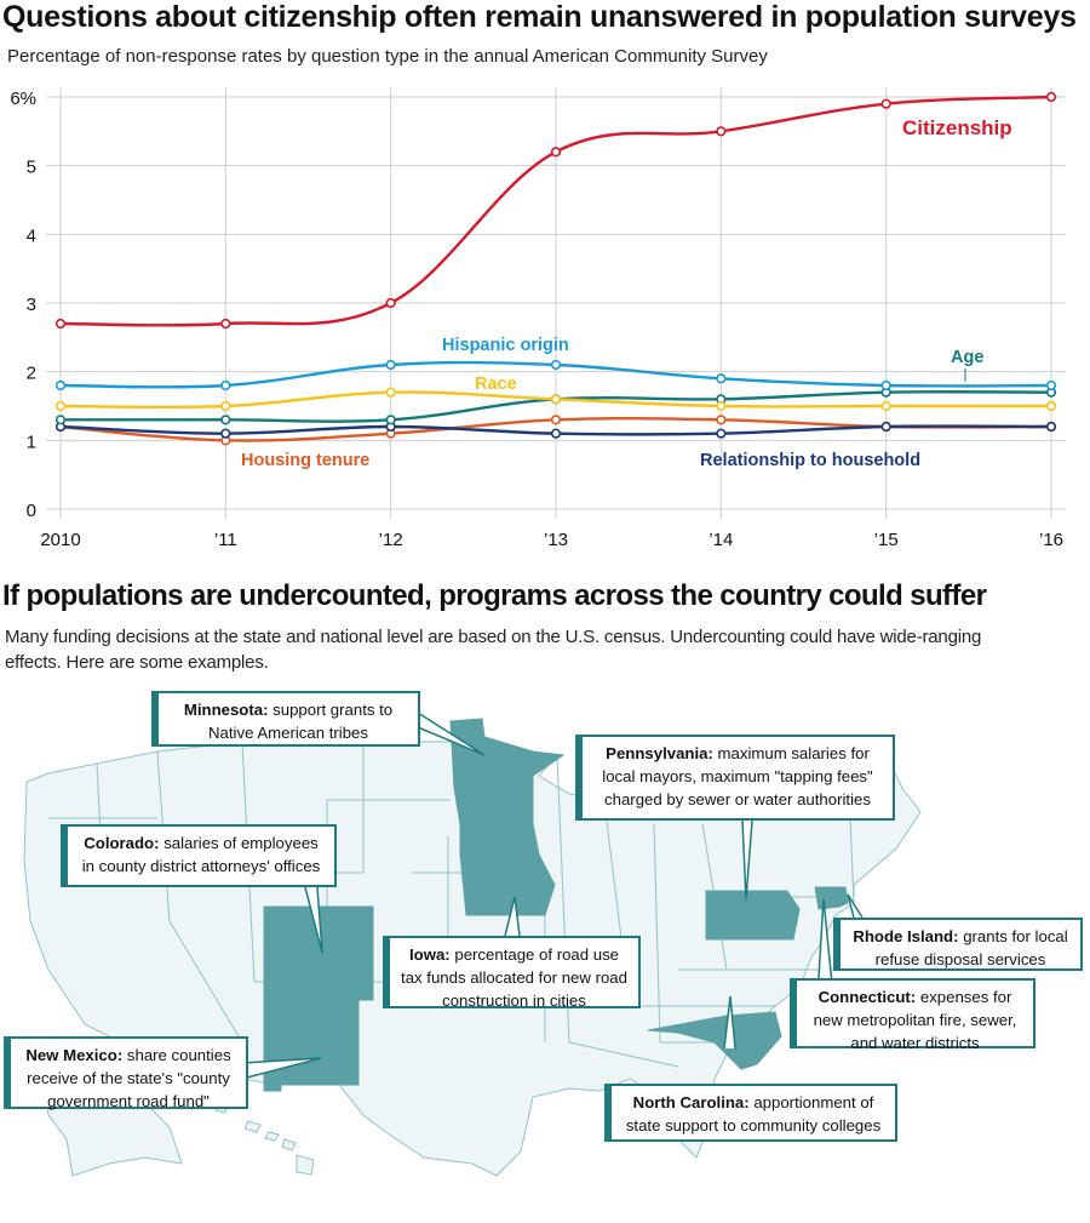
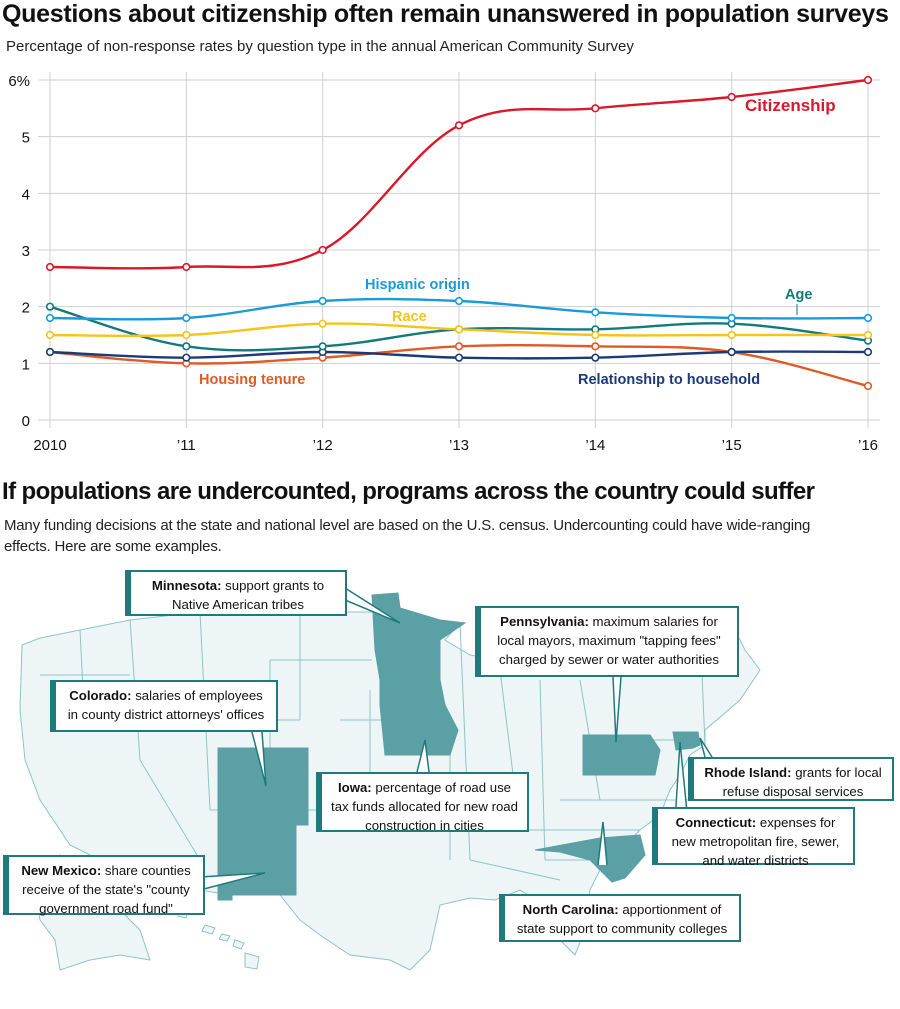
Age/2010: 1.3% -> 2.0%
Citizenship/’15: 5.9% -> 5.7%
Age/’16: 1.7% -> 1.4%
Housing tenure/’16: 1.2% -> 0.6%
